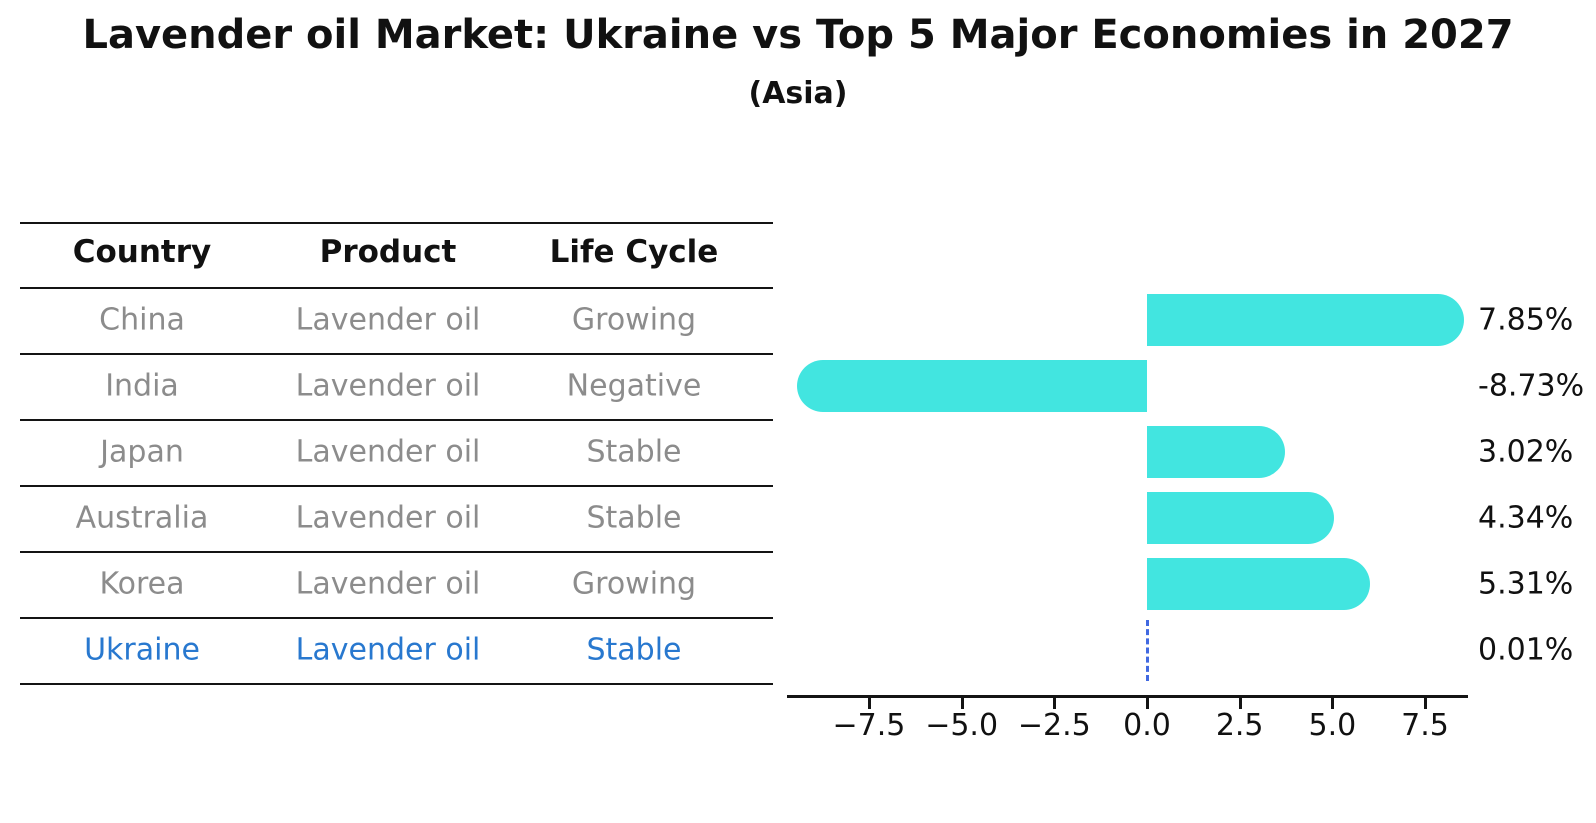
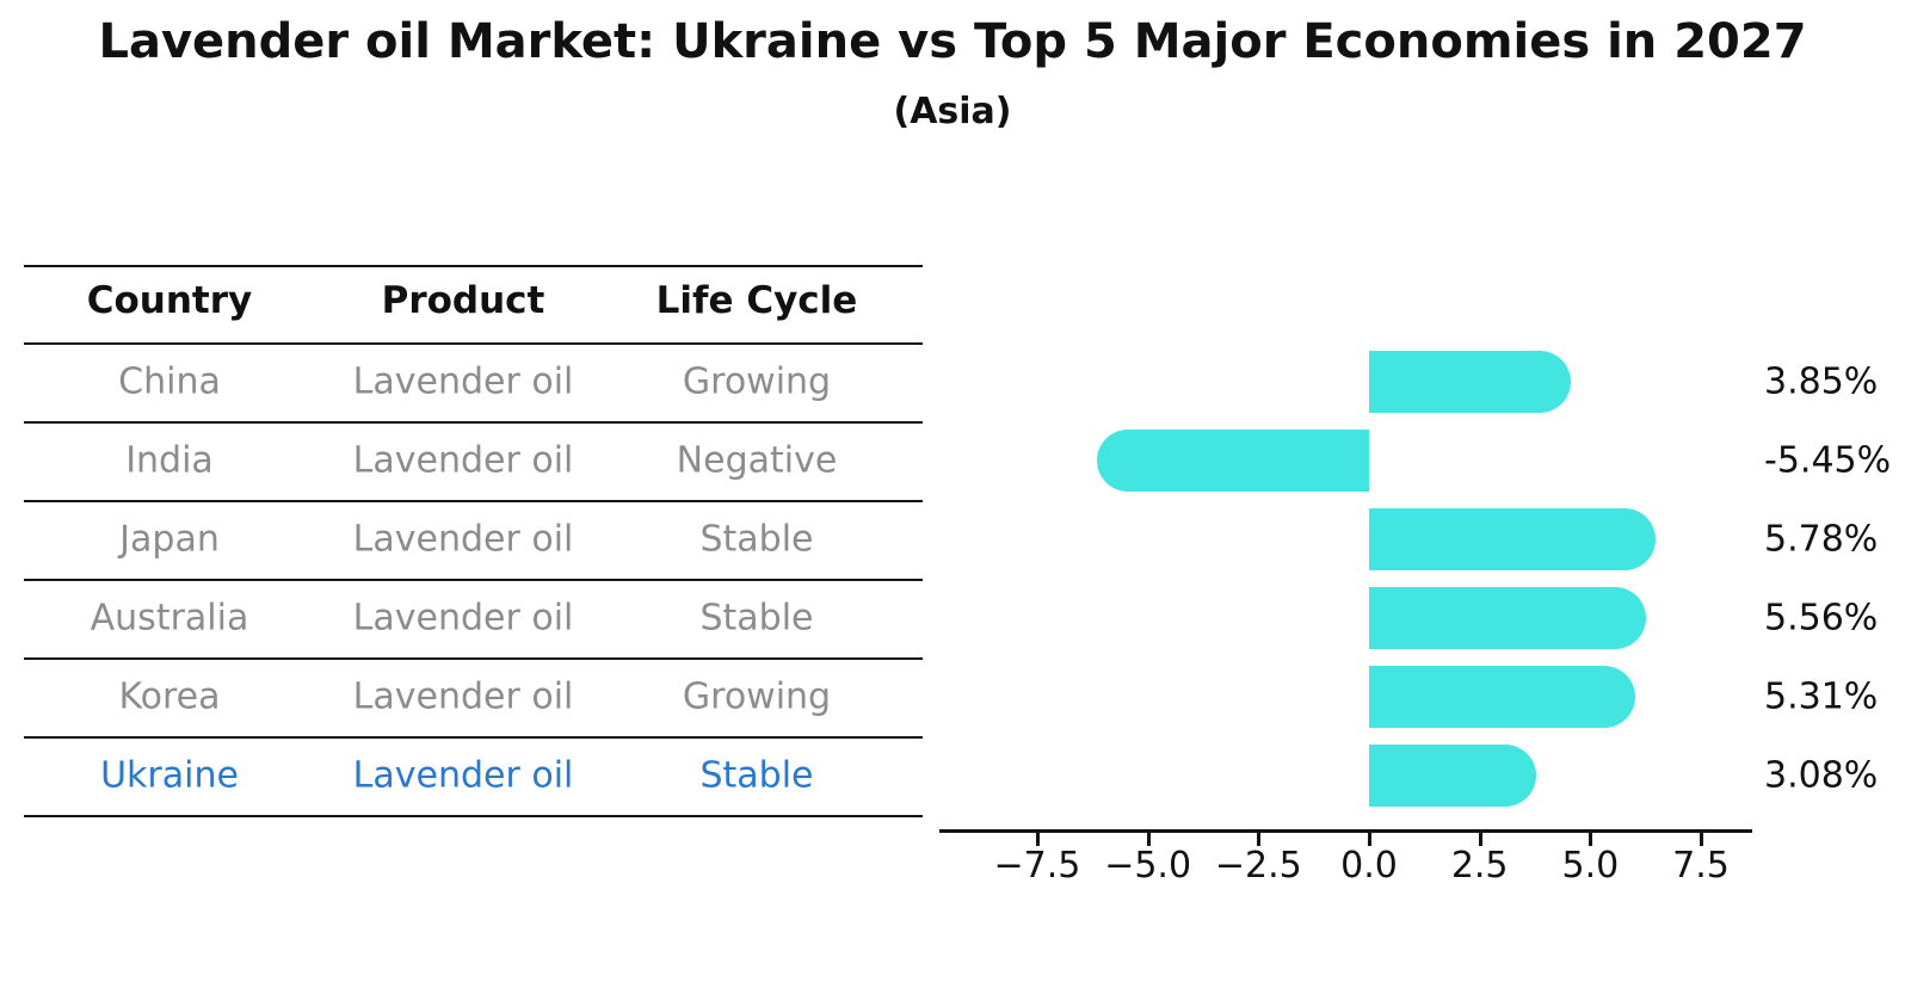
China: 7.85% -> 3.85%
India: -8.73% -> -5.45%
Japan: 3.02% -> 5.78%
Australia: 4.34% -> 5.56%
Ukraine: 0.01% -> 3.08%
